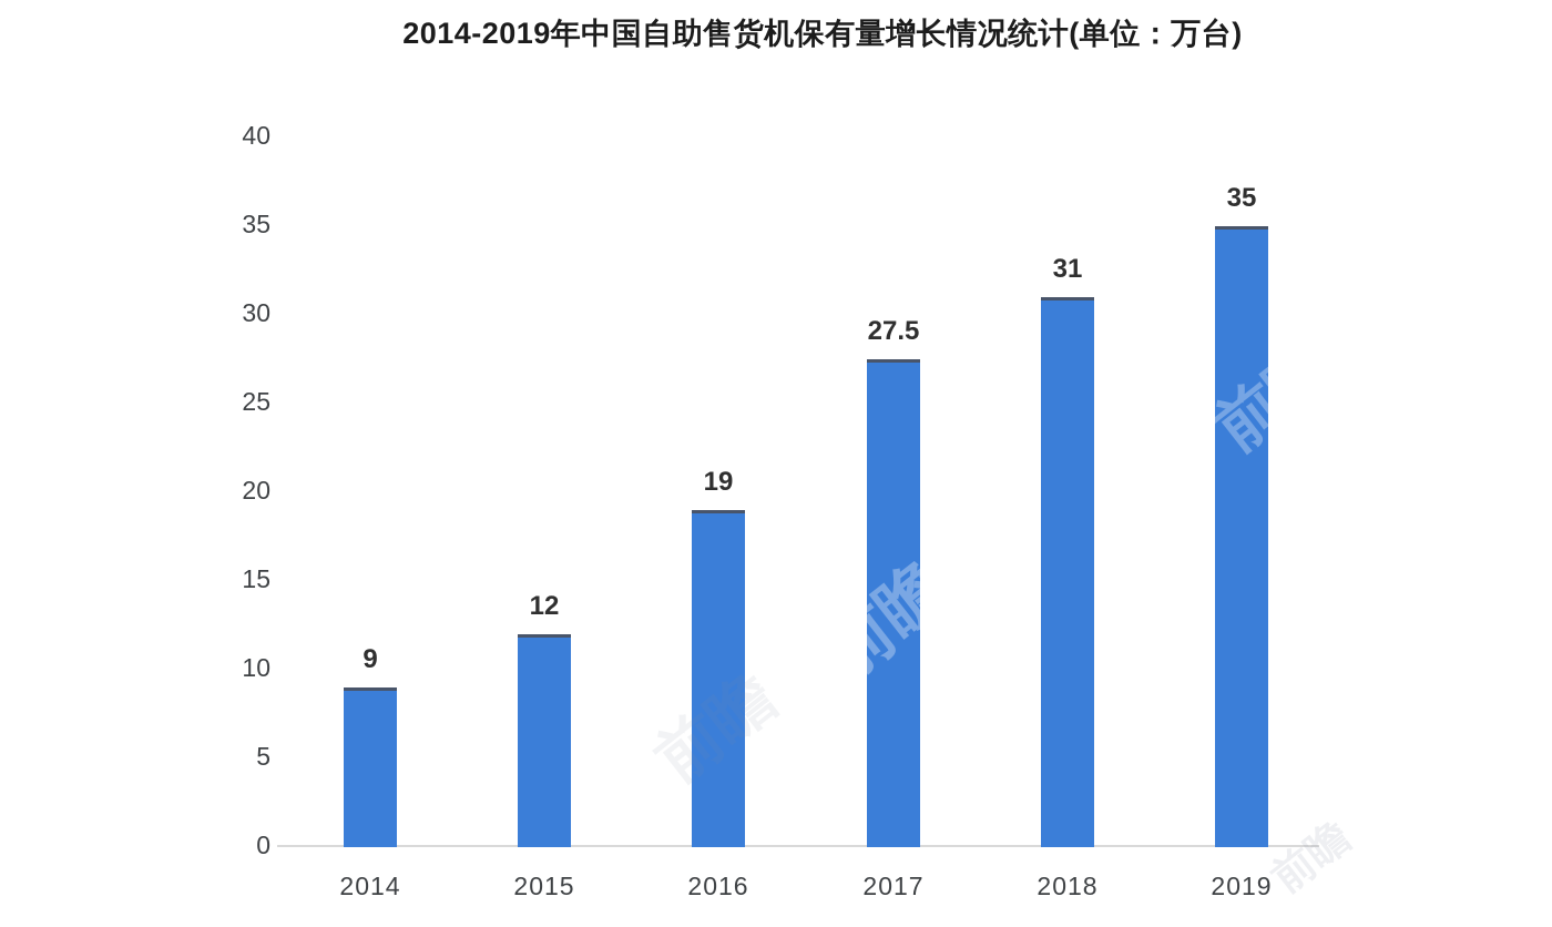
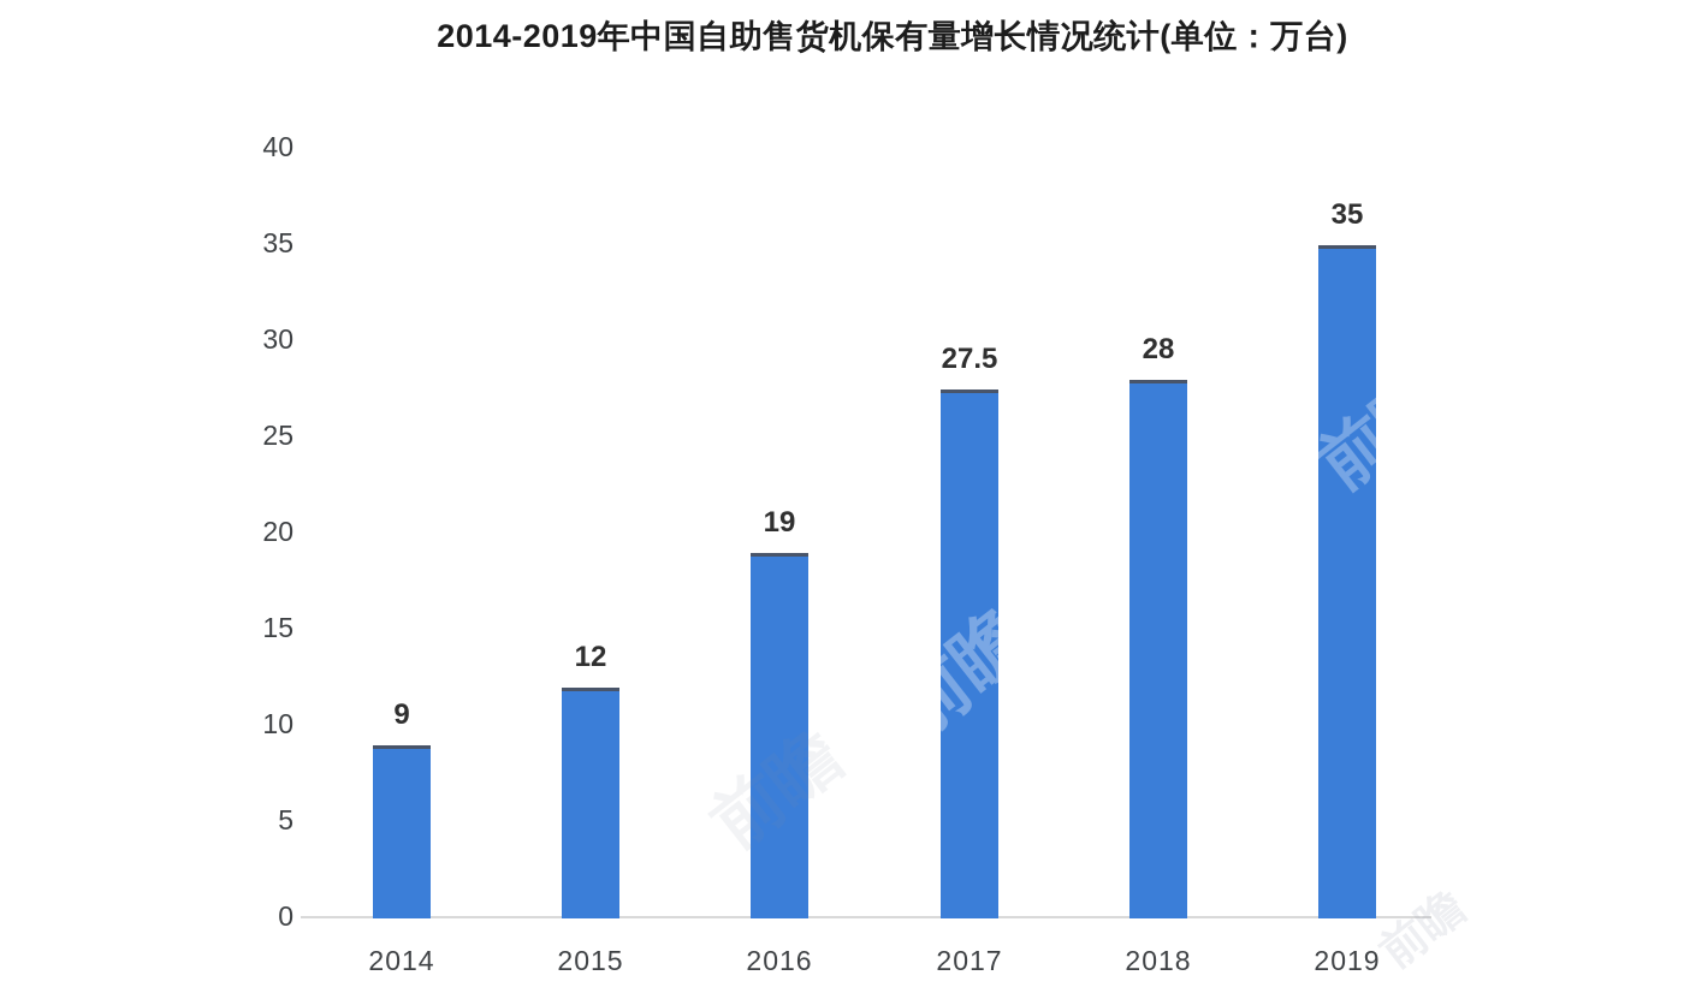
2018: 31 -> 28
